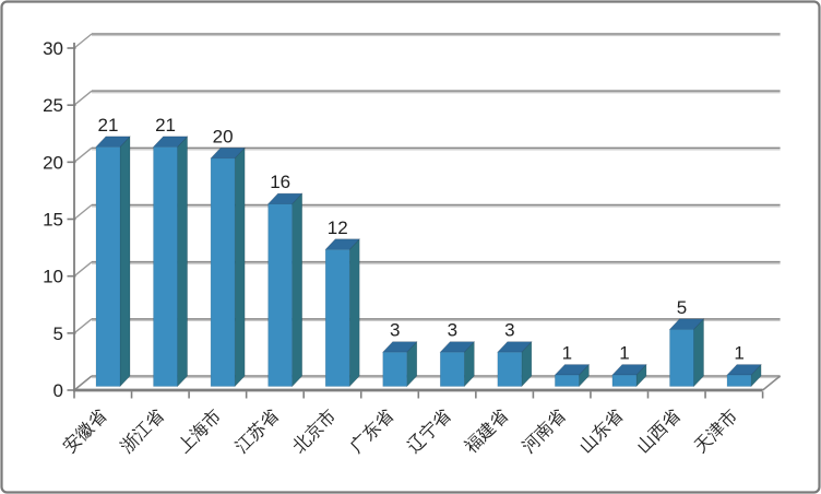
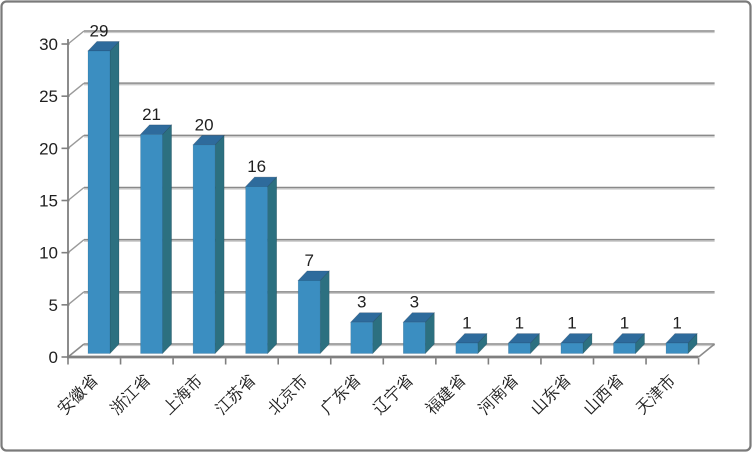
安徽省: 21 -> 29
北京市: 12 -> 7
福建省: 3 -> 1
山西省: 5 -> 1
